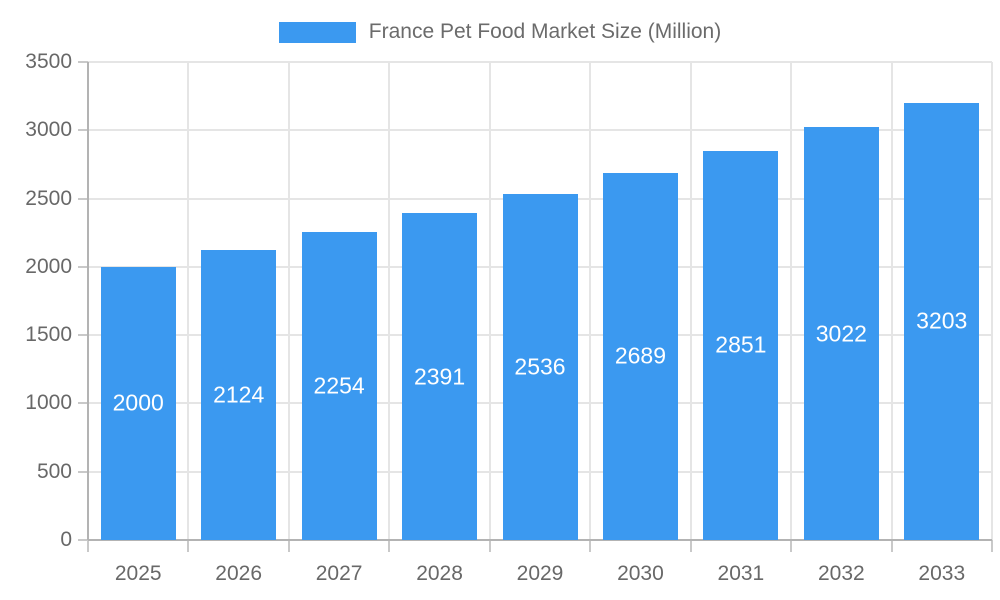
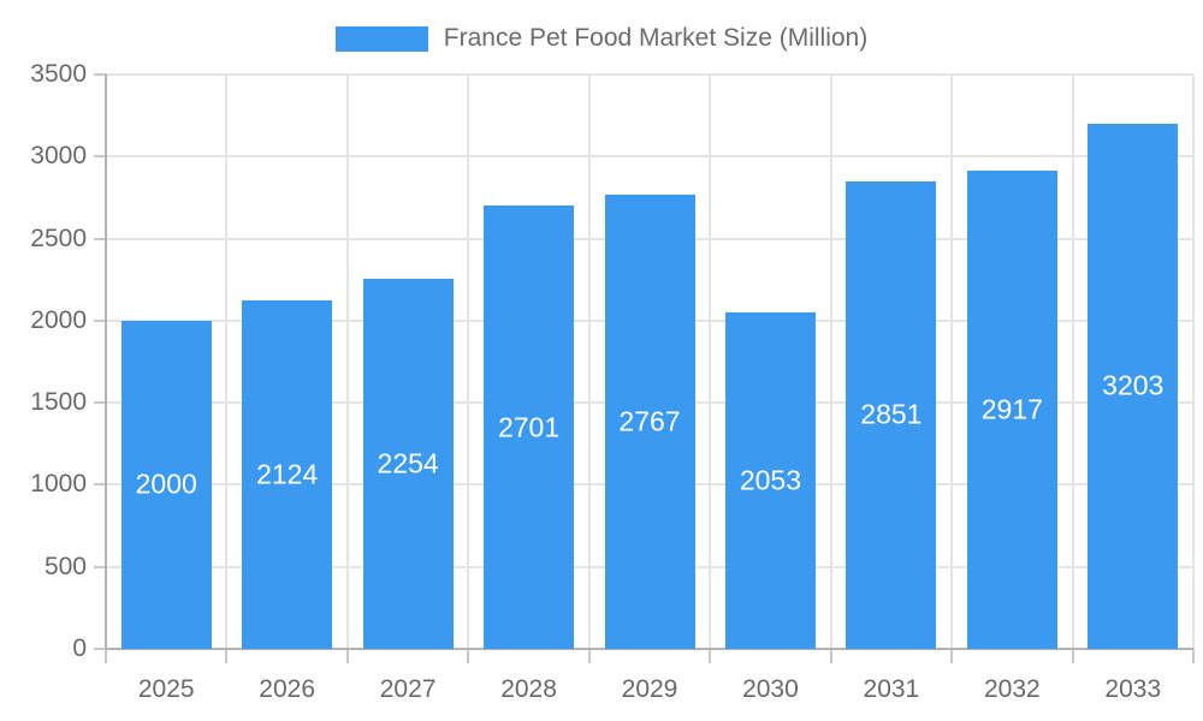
2028: 2391 -> 2701
2029: 2536 -> 2767
2030: 2689 -> 2053
2032: 3022 -> 2917
